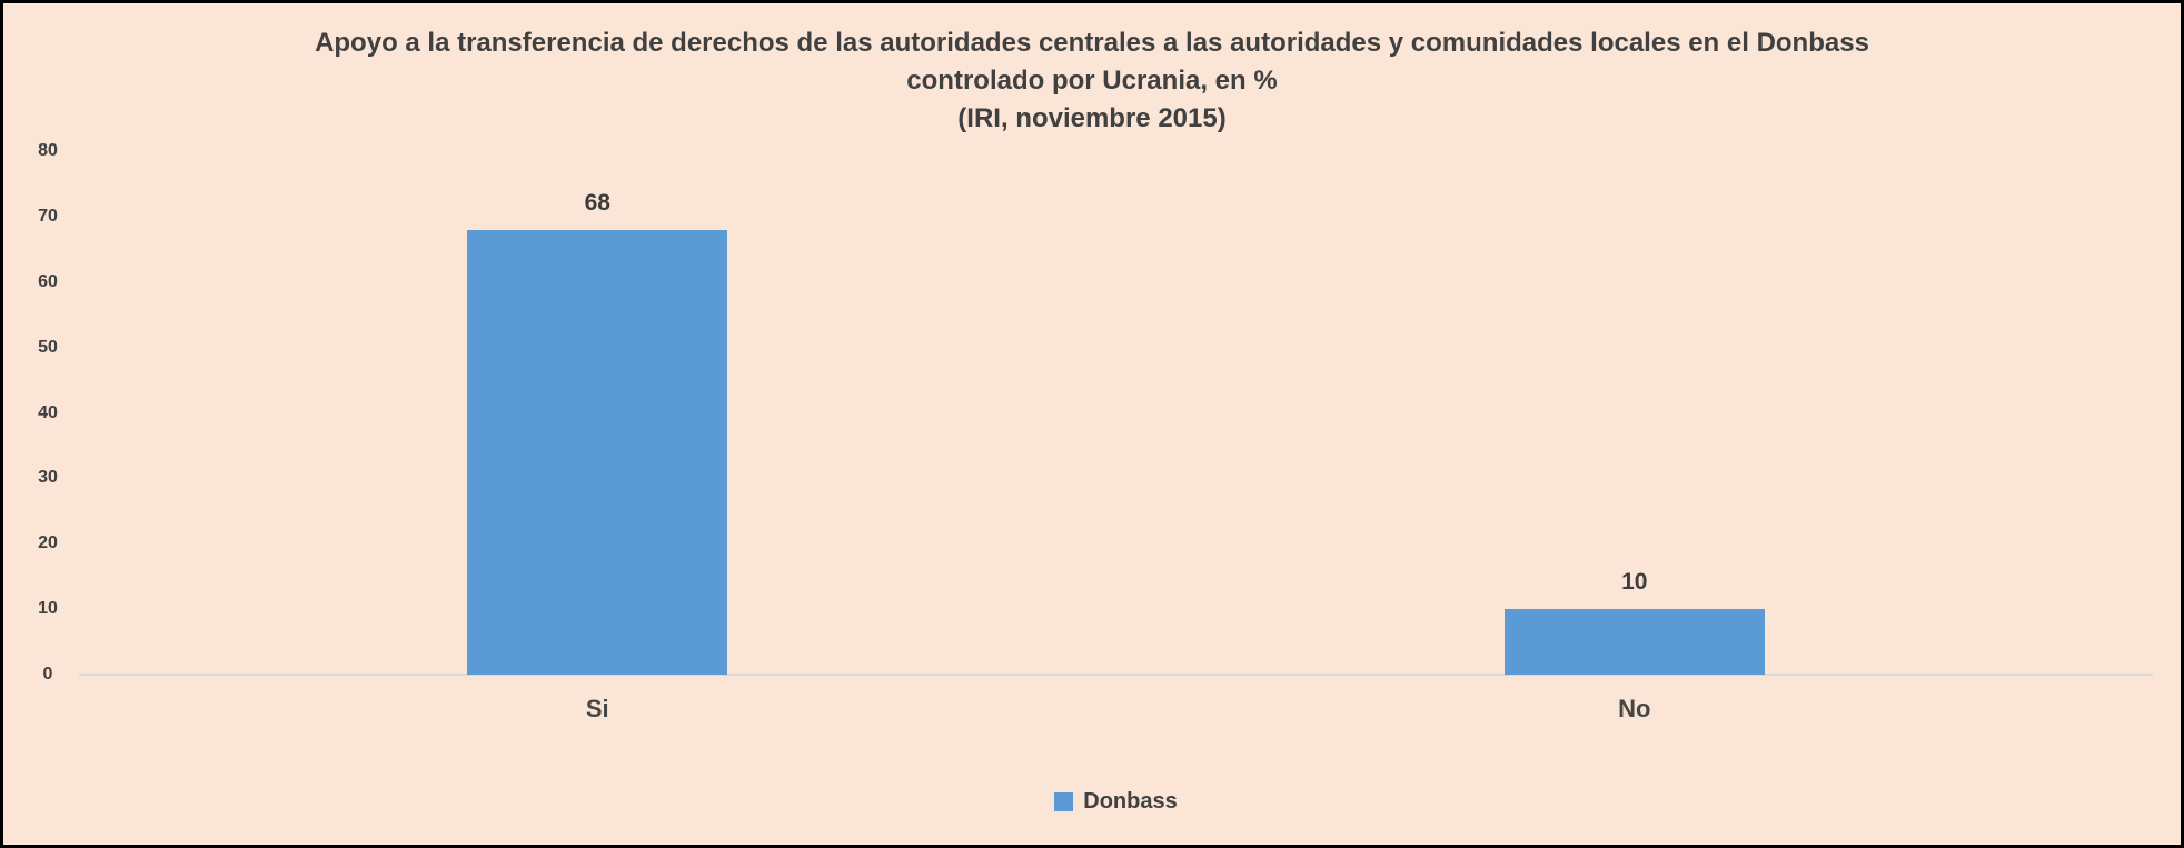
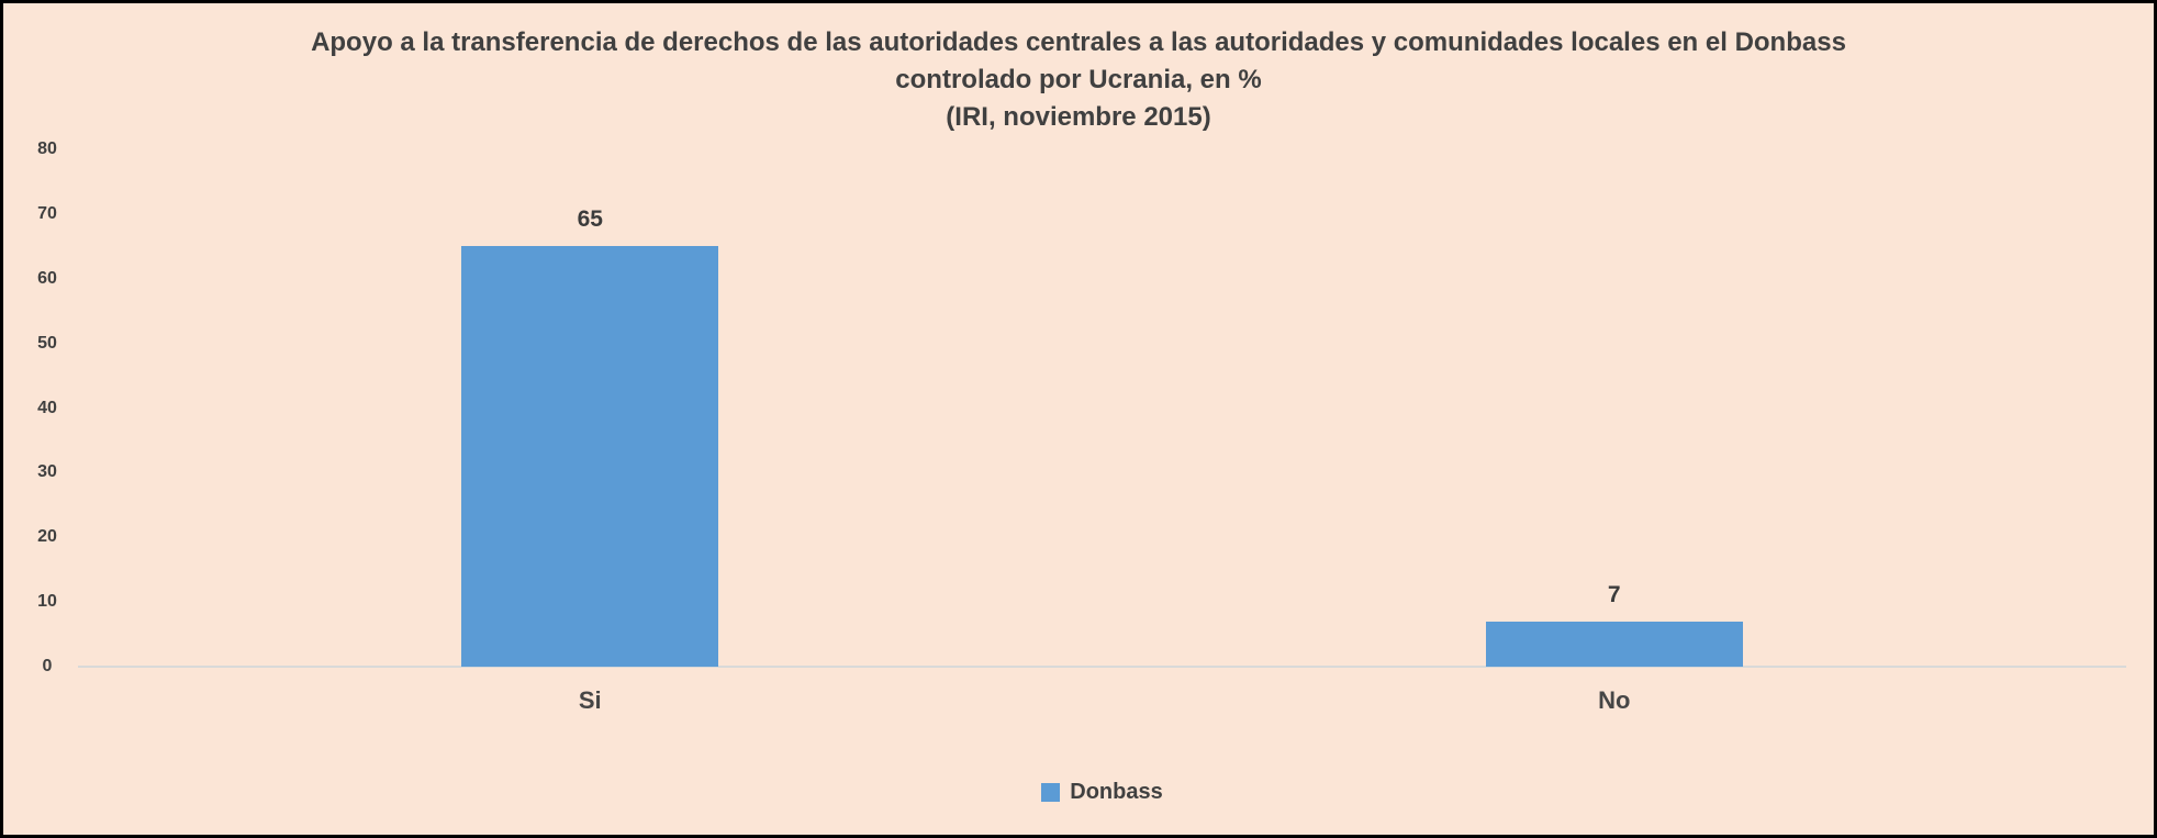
Si: 68 -> 65
No: 10 -> 7
